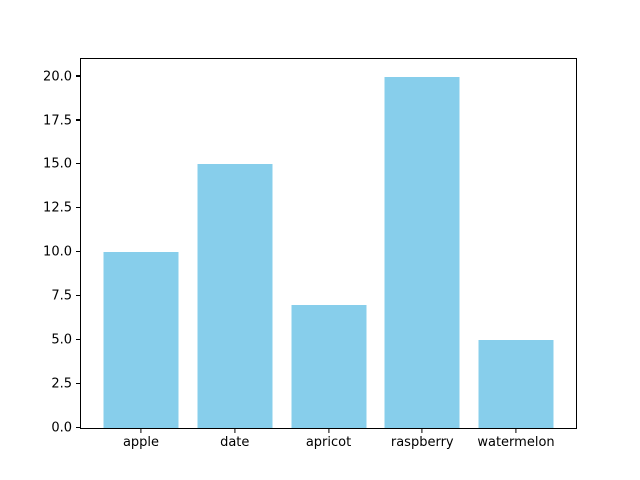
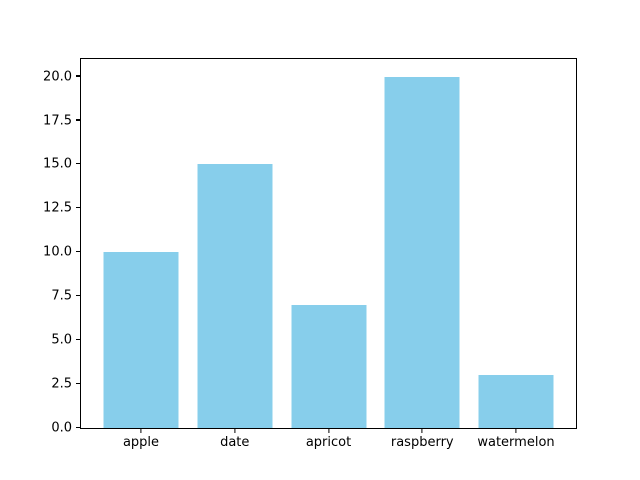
watermelon: 5 -> 3
